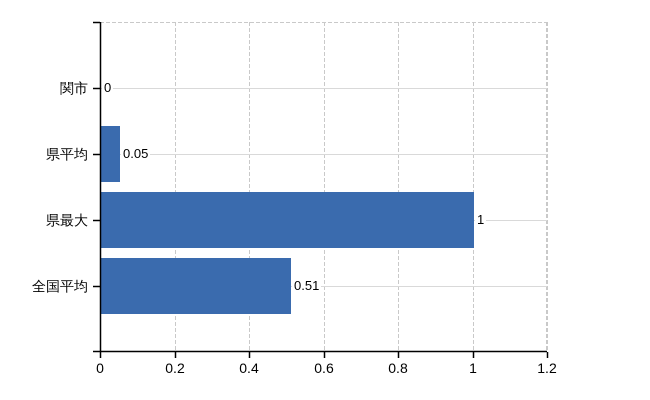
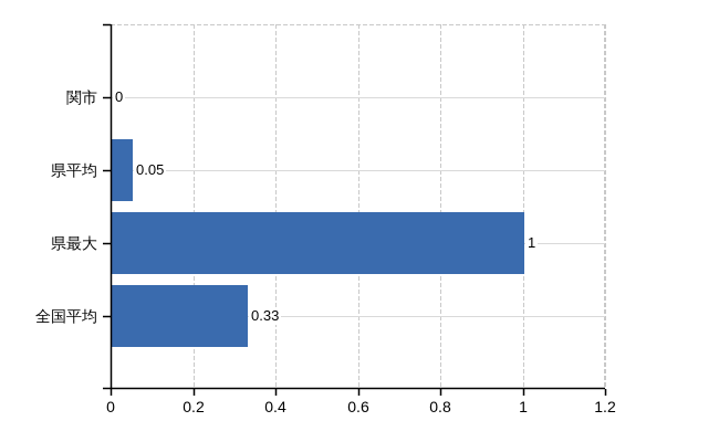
全国平均: 0.51 -> 0.33
